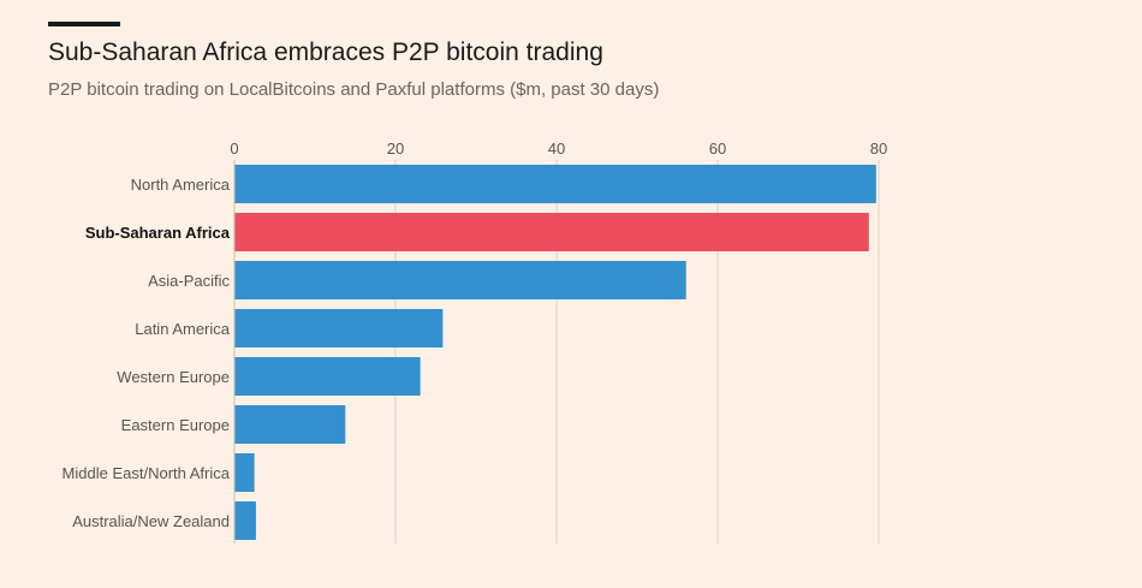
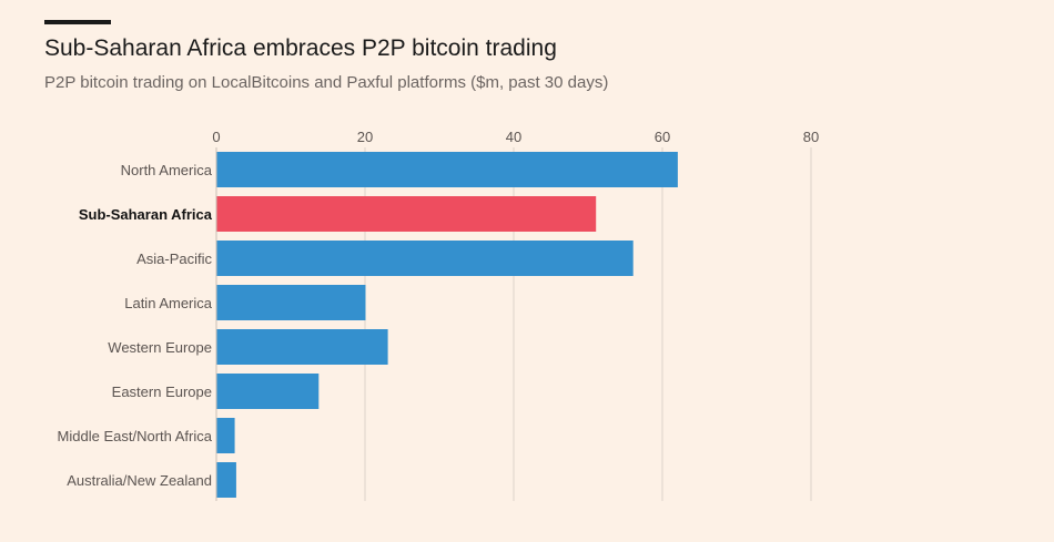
North America: 80 -> 62
Sub-Saharan Africa: 79 -> 51
Latin America: 26 -> 20
